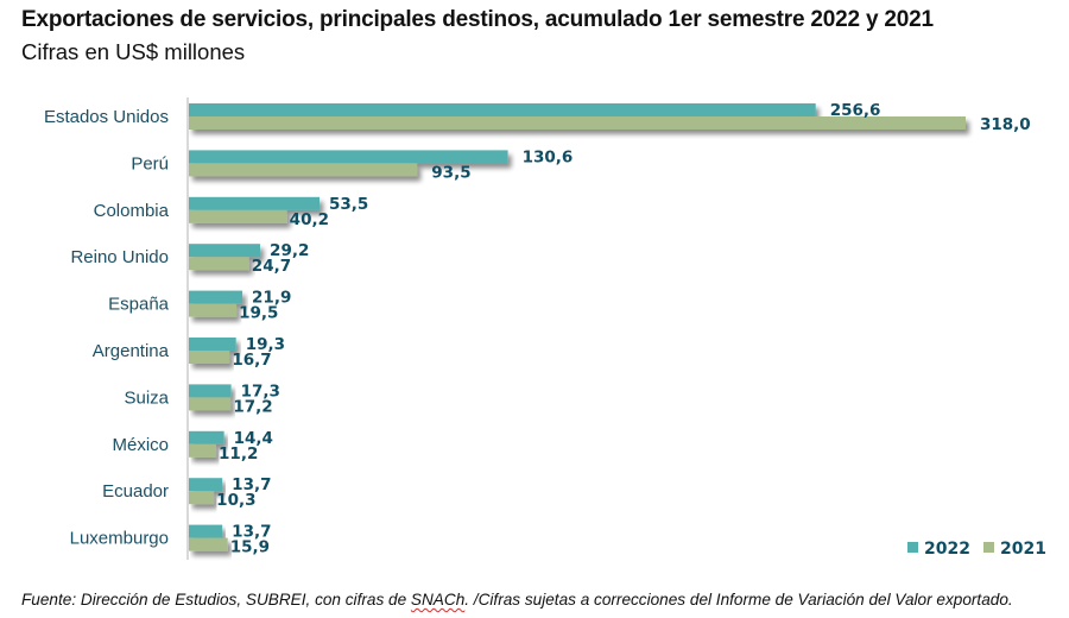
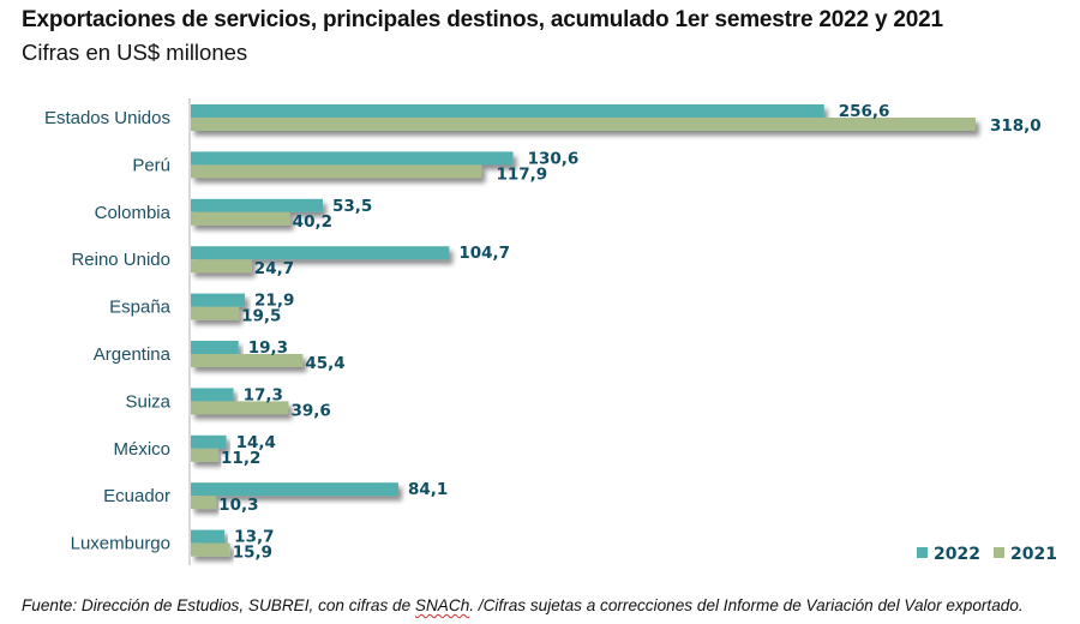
2021/Perú: 93,5 -> 117,9
2022/Reino Unido: 29,2 -> 104,7
2021/Argentina: 16,7 -> 45,4
2021/Suiza: 17,2 -> 39,6
2022/Ecuador: 13,7 -> 84,1
